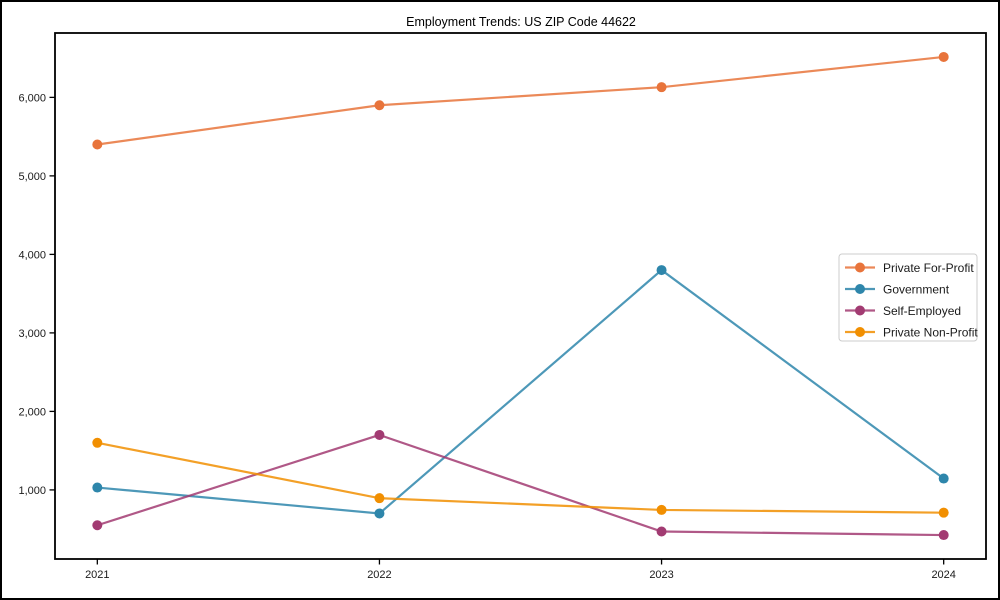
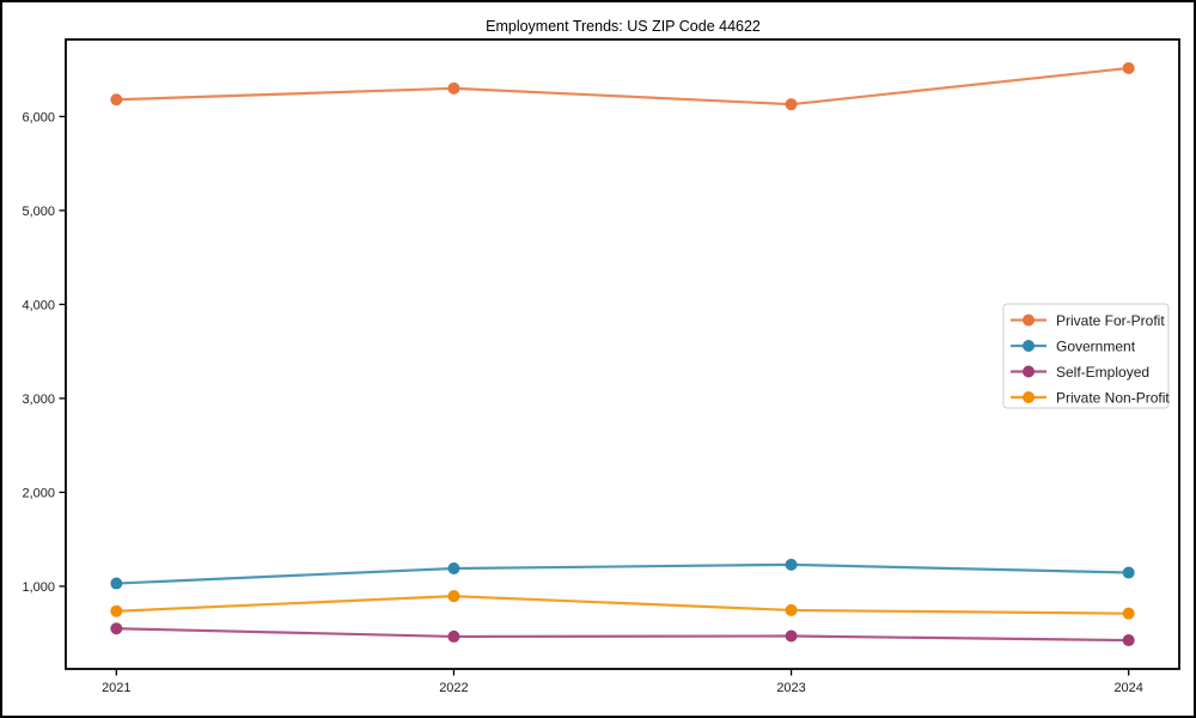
Private For-Profit/2021: 5400 -> 6200
Private Non-Profit/2021: 1600 -> 700
Private For-Profit/2022: 5900 -> 6300
Government/2022: 700 -> 1200
Self-Employed/2022: 1700 -> 500
Government/2023: 3800 -> 1200
